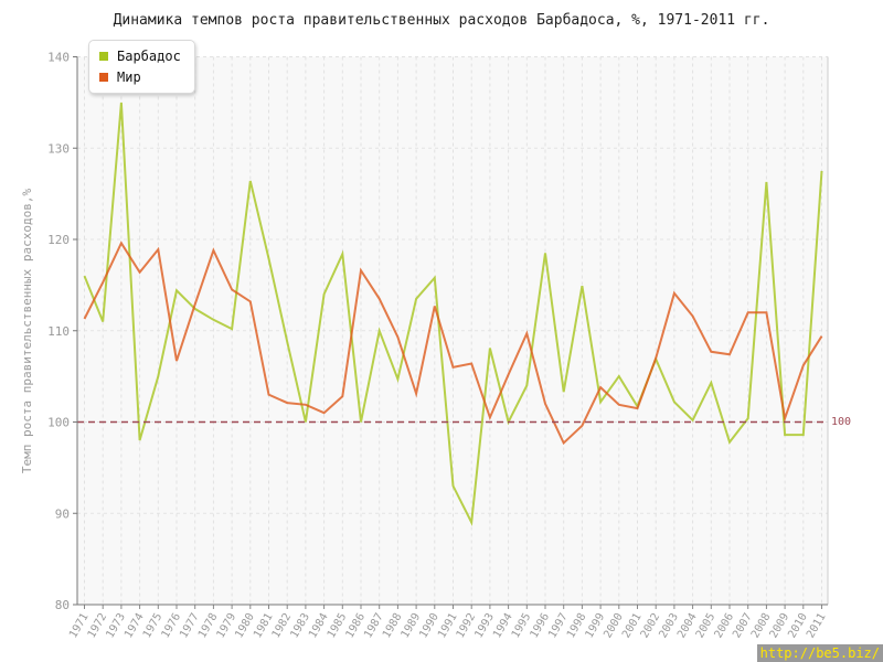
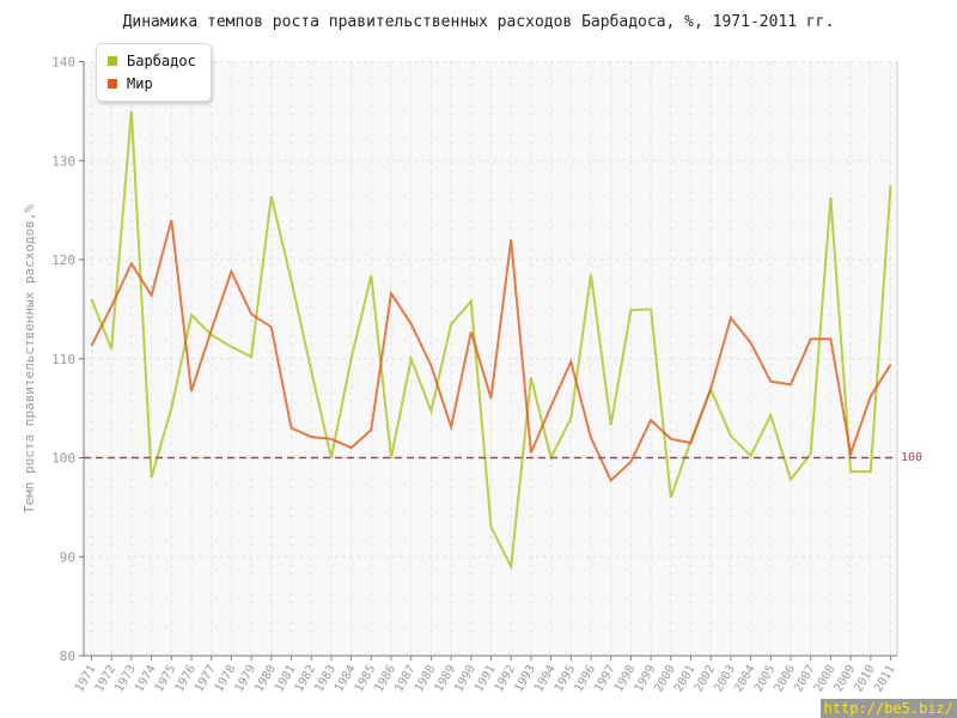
Мир/1975: 119 -> 124
Барбадос/1984: 114 -> 110
Мир/1992: 106 -> 122
Барбадос/1999: 102 -> 115
Барбадос/2000: 105 -> 96
